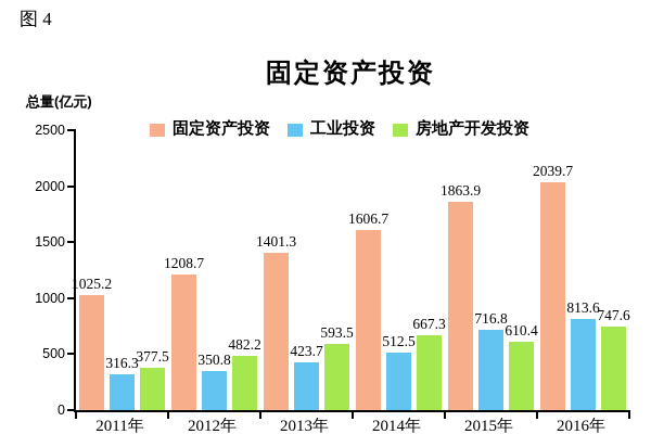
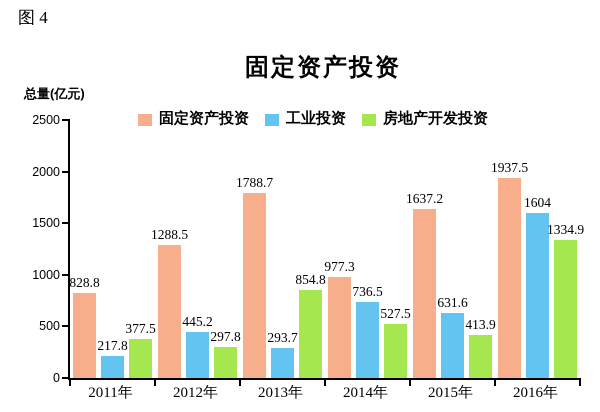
固定资产投资/2011年: 1025.2 -> 828.8
工业投资/2011年: 316.3 -> 217.8
固定资产投资/2012年: 1208.7 -> 1288.5
工业投资/2012年: 350.8 -> 445.2
房地产开发投资/2012年: 482.2 -> 297.8
固定资产投资/2013年: 1401.3 -> 1788.7
工业投资/2013年: 423.7 -> 293.7
房地产开发投资/2013年: 593.5 -> 854.8
固定资产投资/2014年: 1606.7 -> 977.3
工业投资/2014年: 512.5 -> 736.5
房地产开发投资/2014年: 667.3 -> 527.5
固定资产投资/2015年: 1863.9 -> 1637.2
工业投资/2015年: 716.8 -> 631.6
房地产开发投资/2015年: 610.4 -> 413.9
固定资产投资/2016年: 2039.7 -> 1937.5
工业投资/2016年: 813.6 -> 1604
房地产开发投资/2016年: 747.6 -> 1334.9
